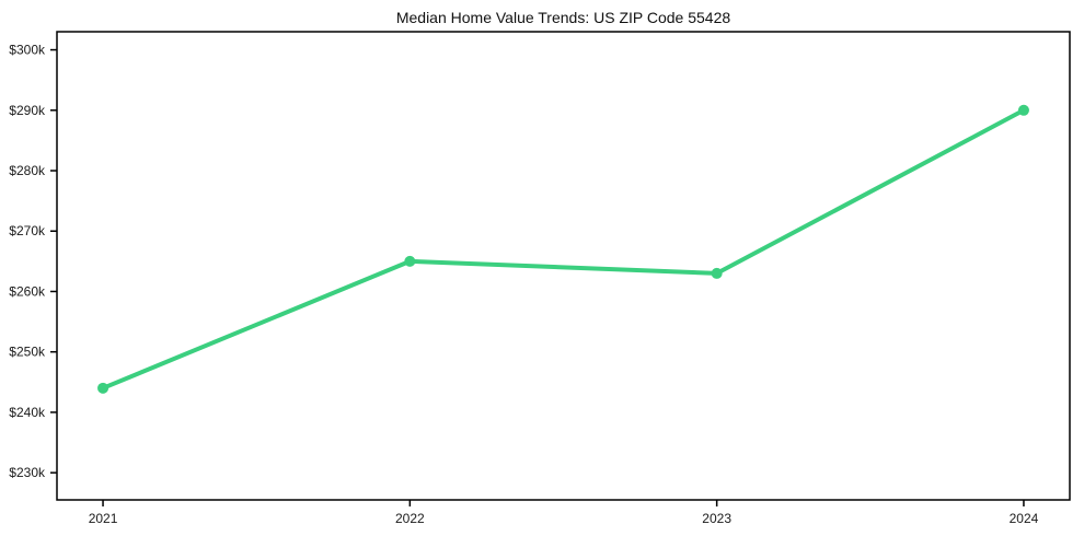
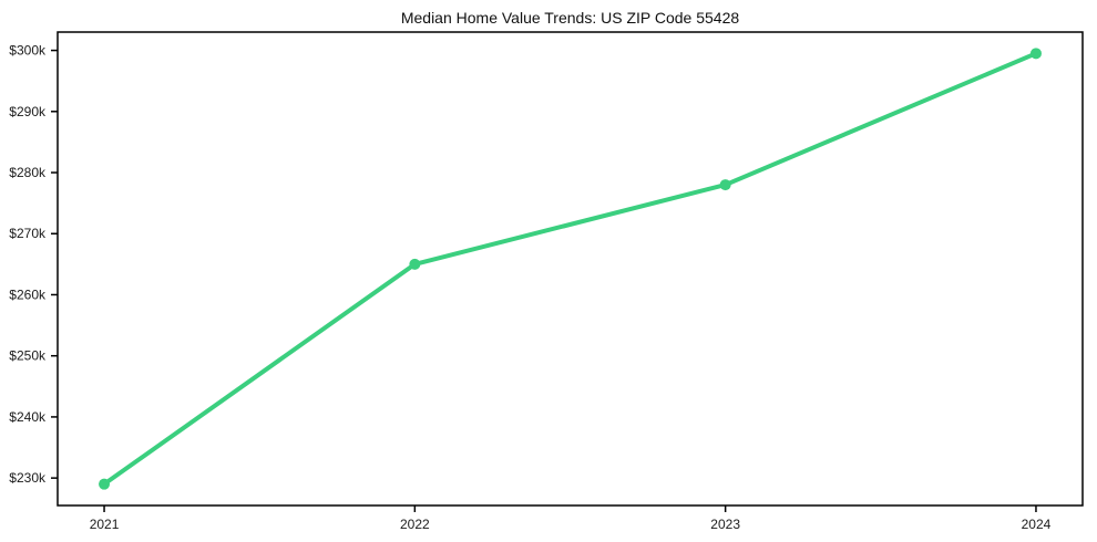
2021: $244k -> $229k
2023: $263k -> $278k
2024: $290k -> $300k
